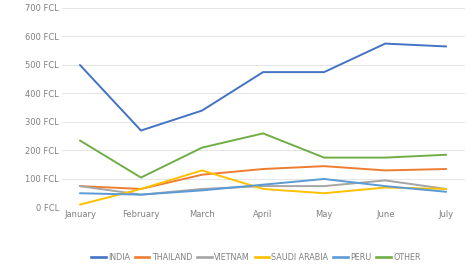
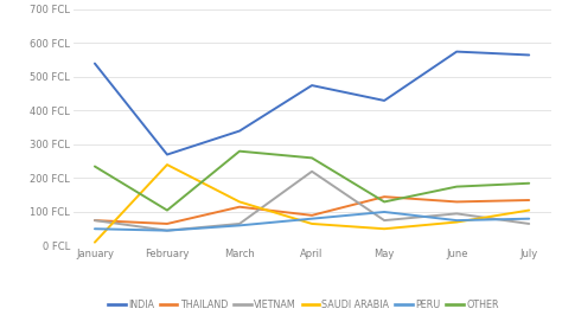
INDIA/January: 500 FCL -> 540 FCL
SAUDI ARABIA/February: 65 FCL -> 240 FCL
OTHER/March: 210 FCL -> 280 FCL
THAILAND/April: 135 FCL -> 90 FCL
VIETNAM/April: 75 FCL -> 220 FCL
INDIA/May: 475 FCL -> 430 FCL
OTHER/May: 175 FCL -> 130 FCL
SAUDI ARABIA/July: 65 FCL -> 105 FCL
PERU/July: 55 FCL -> 80 FCL
